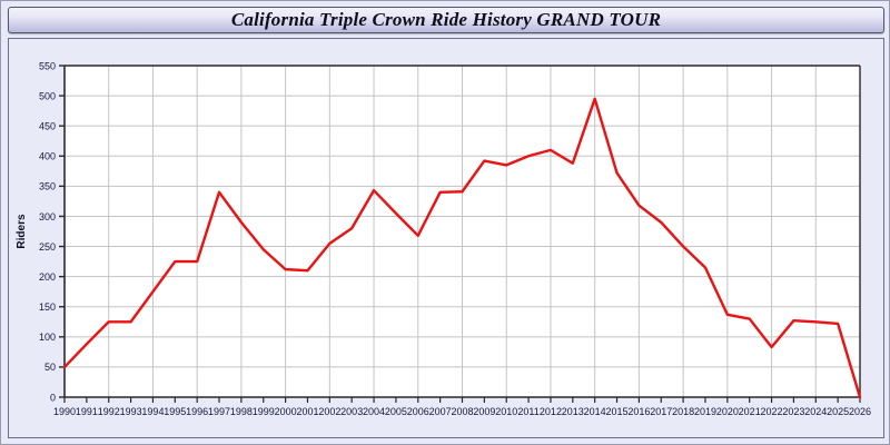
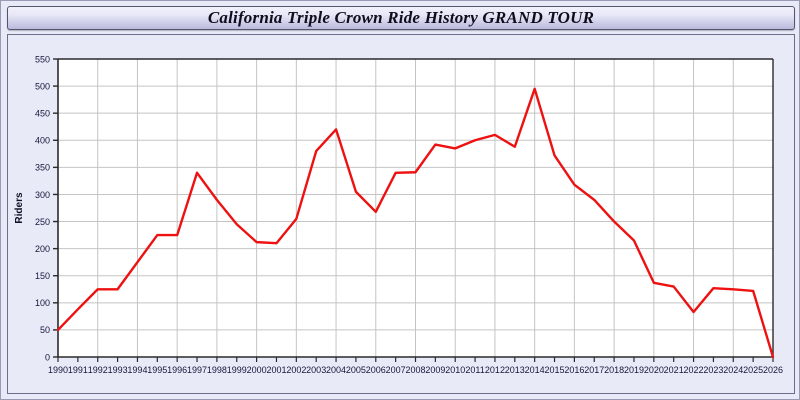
2003: 280 -> 380
2004: 340 -> 420
